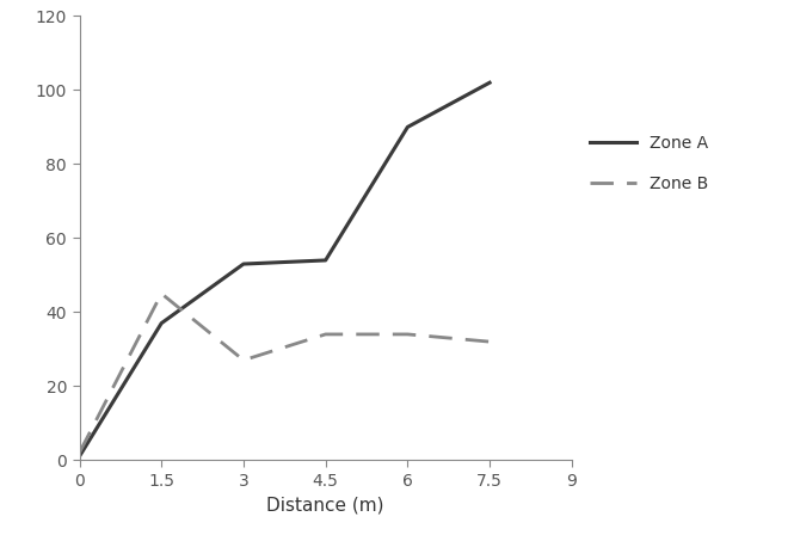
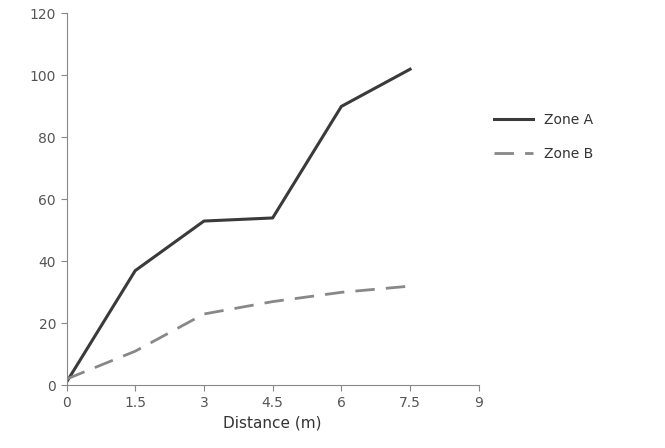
Zone B/1.5: 45 -> 11
Zone B/3: 27 -> 23
Zone B/4.5: 34 -> 27
Zone B/6: 34 -> 30
